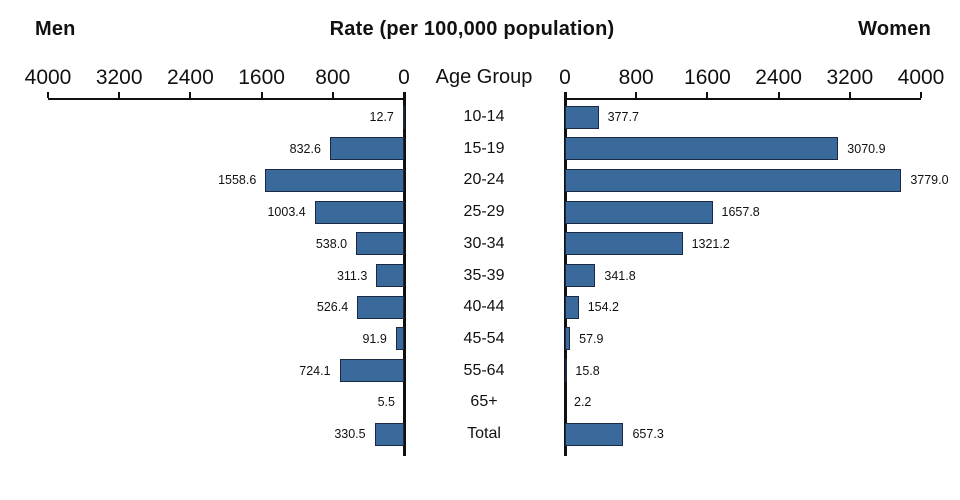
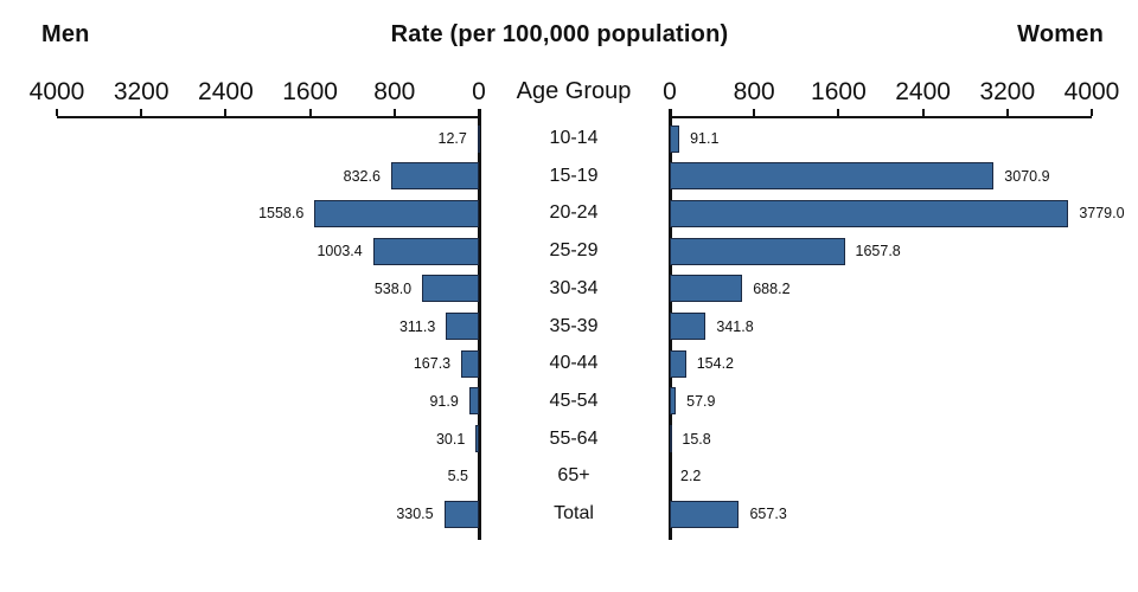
Women/10-14: 377.7 -> 91.1
Women/30-34: 1321.2 -> 688.2
Men/40-44: 526.4 -> 167.3
Men/55-64: 724.1 -> 30.1
